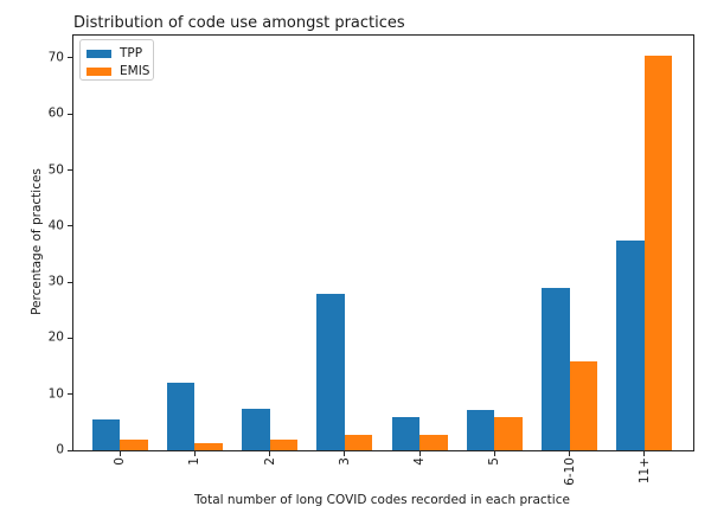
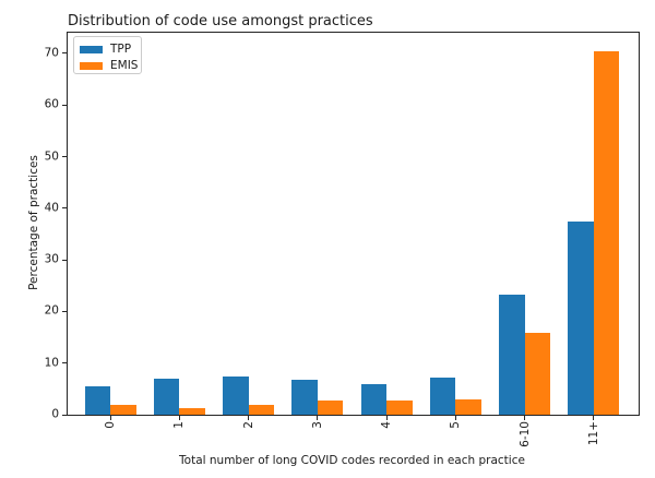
TPP/1: 12 -> 7
TPP/3: 28 -> 7
EMIS/5: 6 -> 3
TPP/6-10: 29 -> 23
